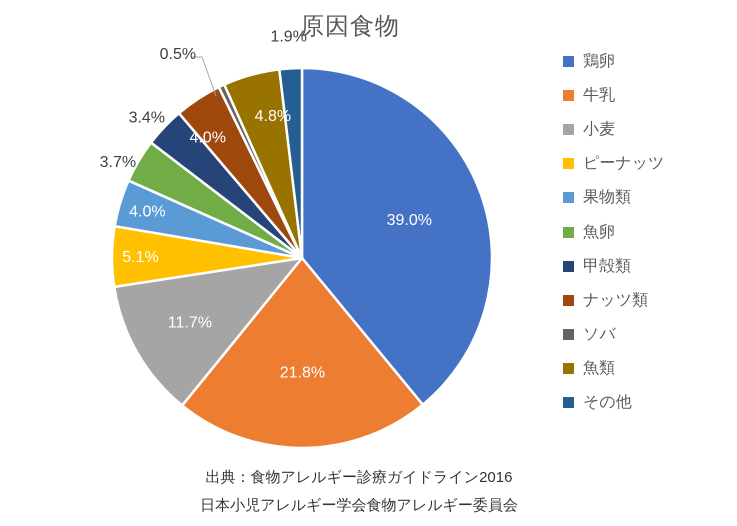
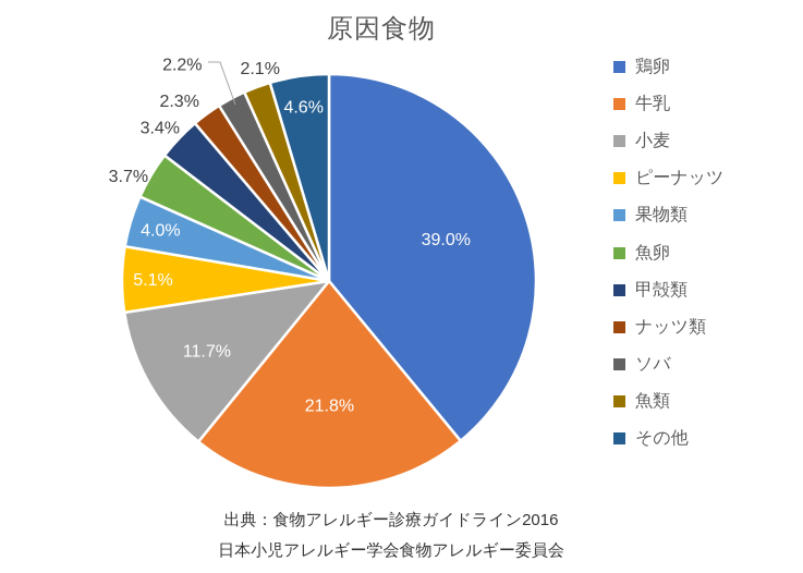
ナッツ類: 4.0% -> 2.3%
ソバ: 0.5% -> 2.2%
魚類: 4.8% -> 2.1%
その他: 1.9% -> 4.6%
